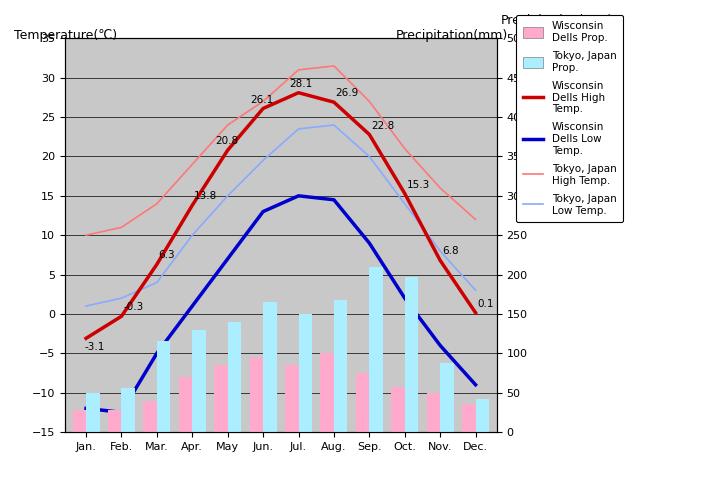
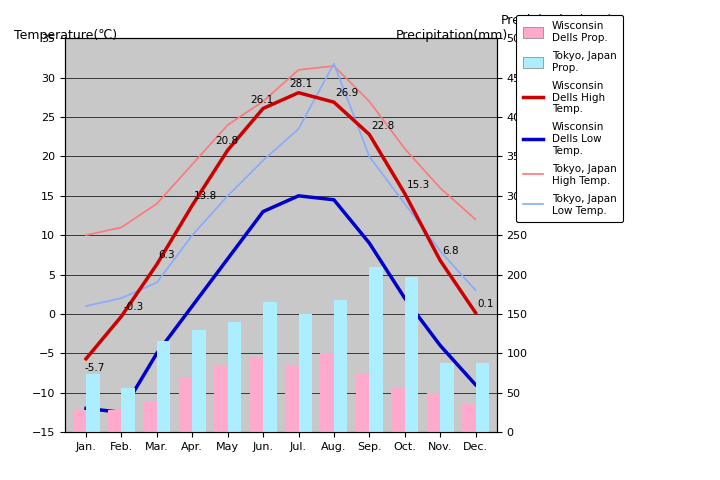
Wisconsin Dells High Temp./Jan.: -3.1 -> -5.7
Tokyo, Japan Prop./Jan.: 50 -> 74
Tokyo, Japan Low Temp./Aug.: 24.0 -> 31.8
Tokyo, Japan Prop./Dec.: 42 -> 88
